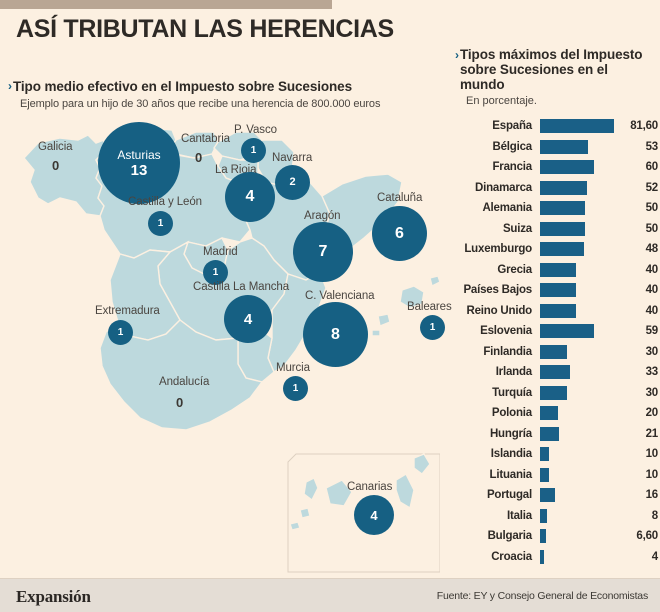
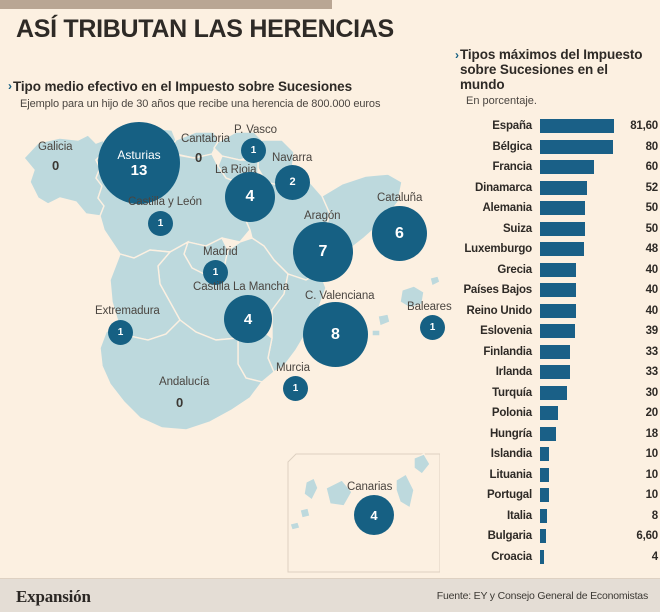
Bélgica: 53 -> 80
Eslovenia: 59 -> 39
Finlandia: 30 -> 33
Hungría: 21 -> 18
Portugal: 16 -> 10
